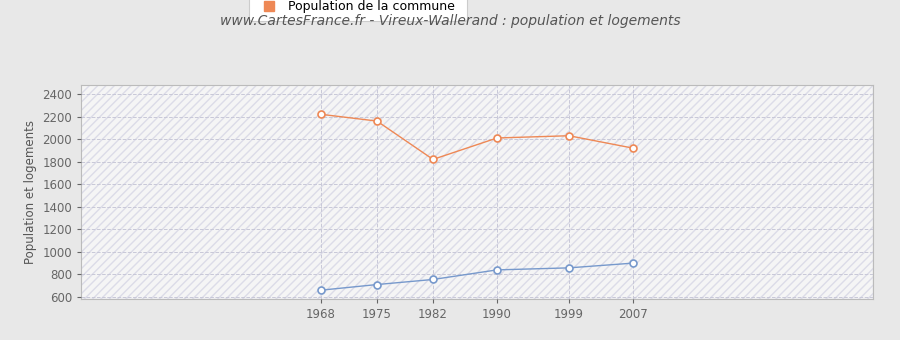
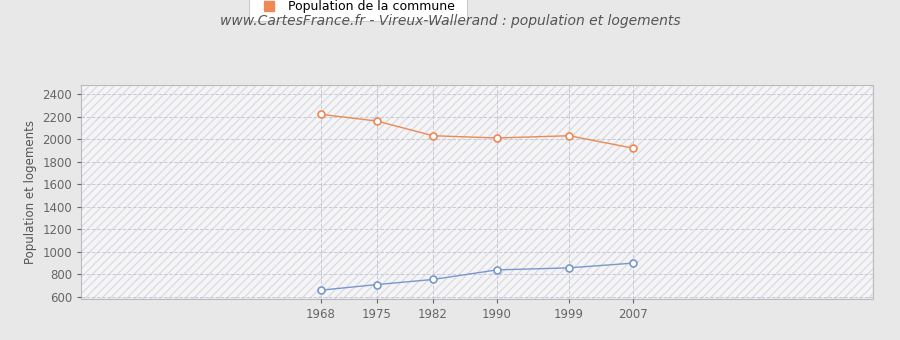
Population de la commune/1982: 1820 -> 2030
